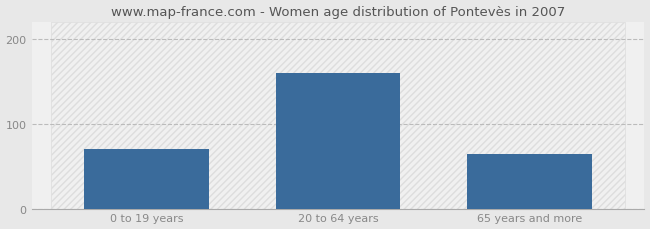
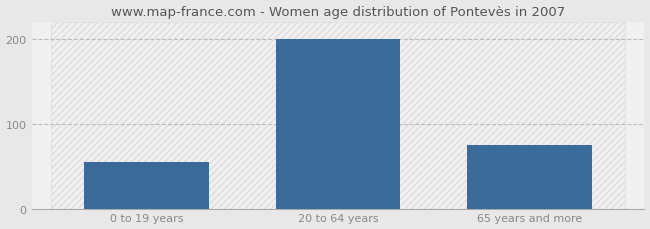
0 to 19 years: 70 -> 55
20 to 64 years: 160 -> 200
65 years and more: 64 -> 75
